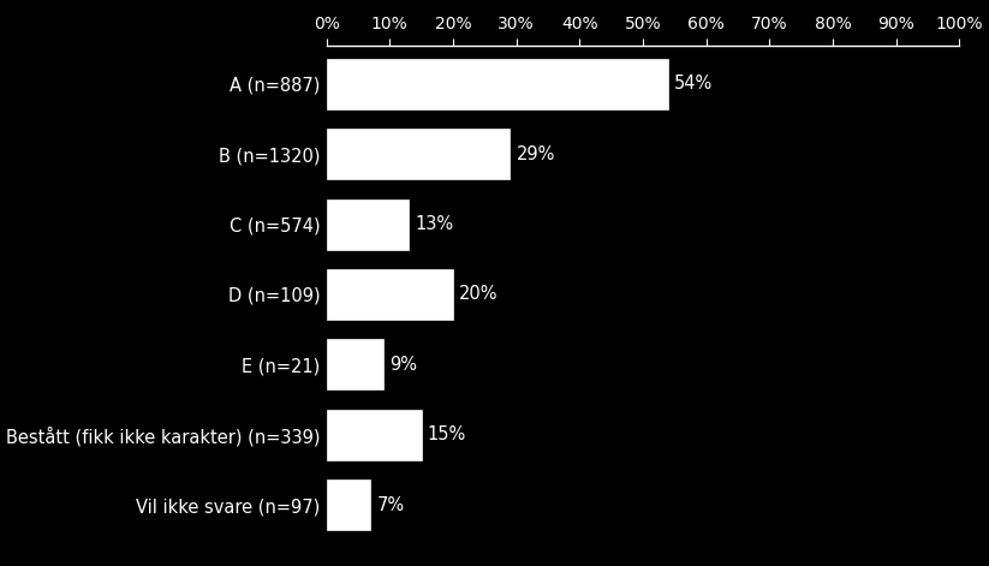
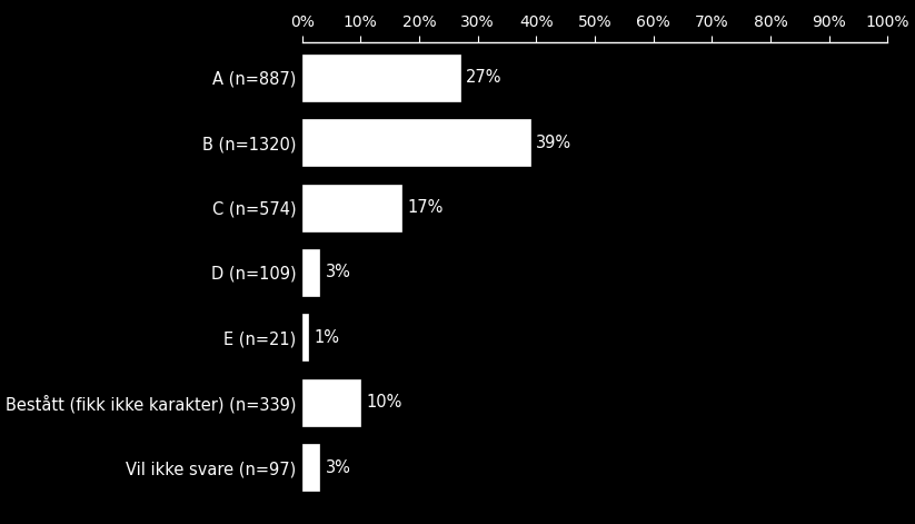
A (n=887): 54% -> 27%
B (n=1320): 29% -> 39%
C (n=574): 13% -> 17%
D (n=109): 20% -> 3%
E (n=21): 9% -> 1%
Bestått (fikk ikke karakter) (n=339): 15% -> 10%
Vil ikke svare (n=97): 7% -> 3%
